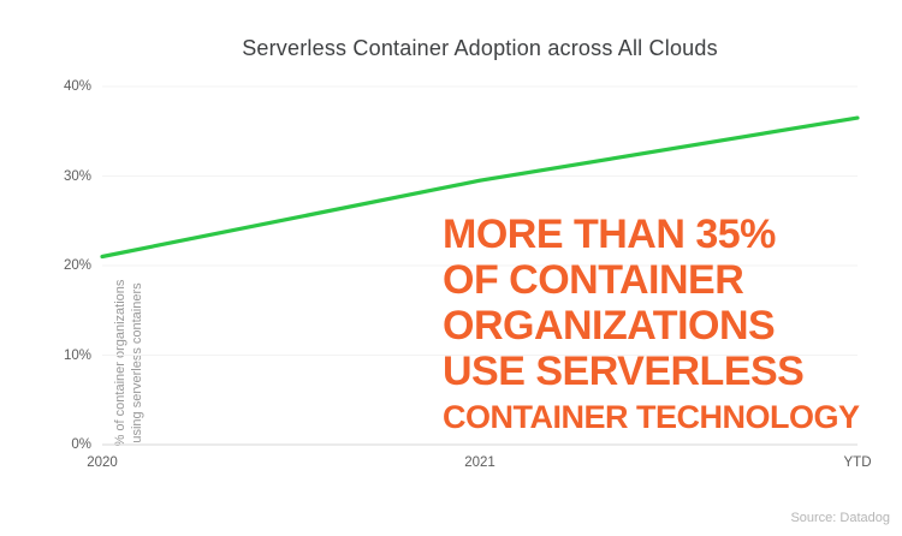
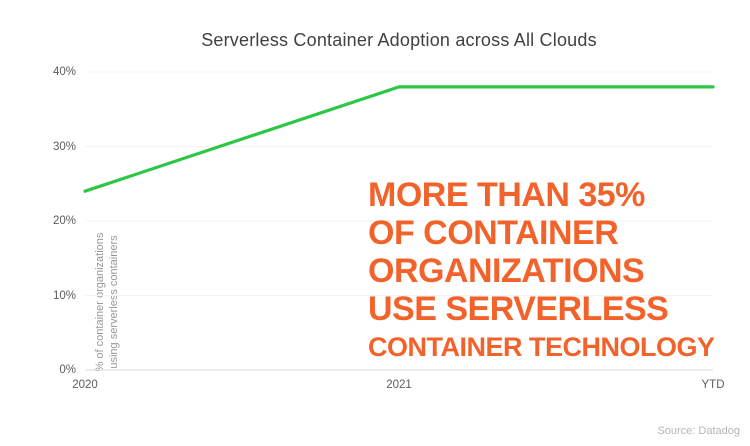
2020: 21% -> 24%
2021: 30% -> 38%
YTD: 36% -> 38%
